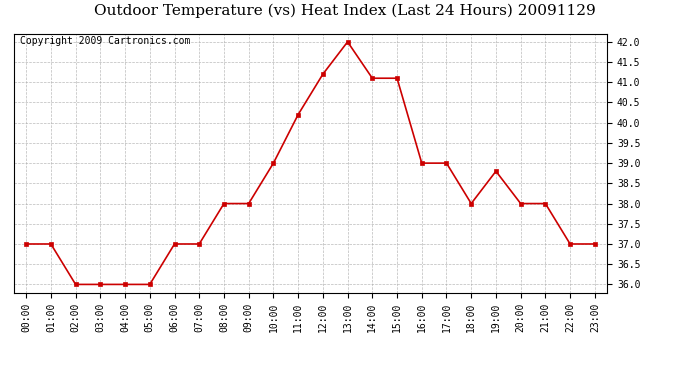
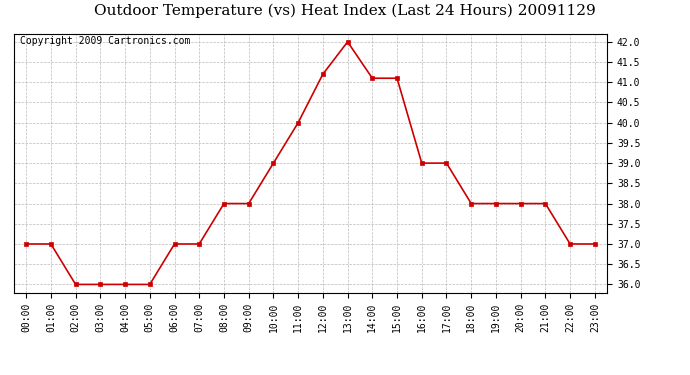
11:00: 40.2 -> 40.0
19:00: 38.8 -> 38.0
